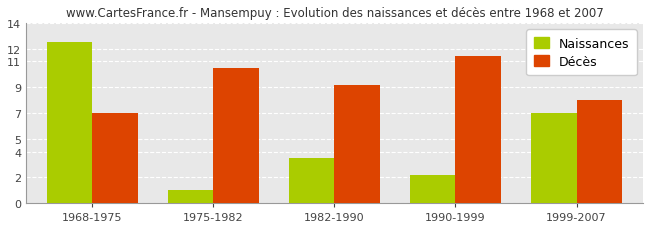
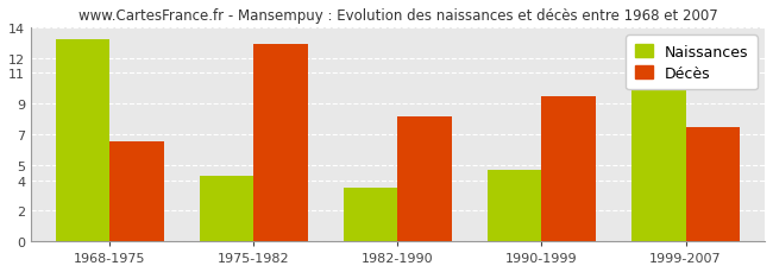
Naissances/1968-1975: 12.5 -> 13.2
Décès/1968-1975: 7.0 -> 6.5
Naissances/1975-1982: 1.0 -> 4.3
Décès/1975-1982: 10.5 -> 12.9
Décès/1982-1990: 9.2 -> 8.2
Naissances/1990-1999: 2.2 -> 4.7
Décès/1990-1999: 11.4 -> 9.5
Naissances/1999-2007: 7.0 -> 9.9
Décès/1999-2007: 8.0 -> 7.5
